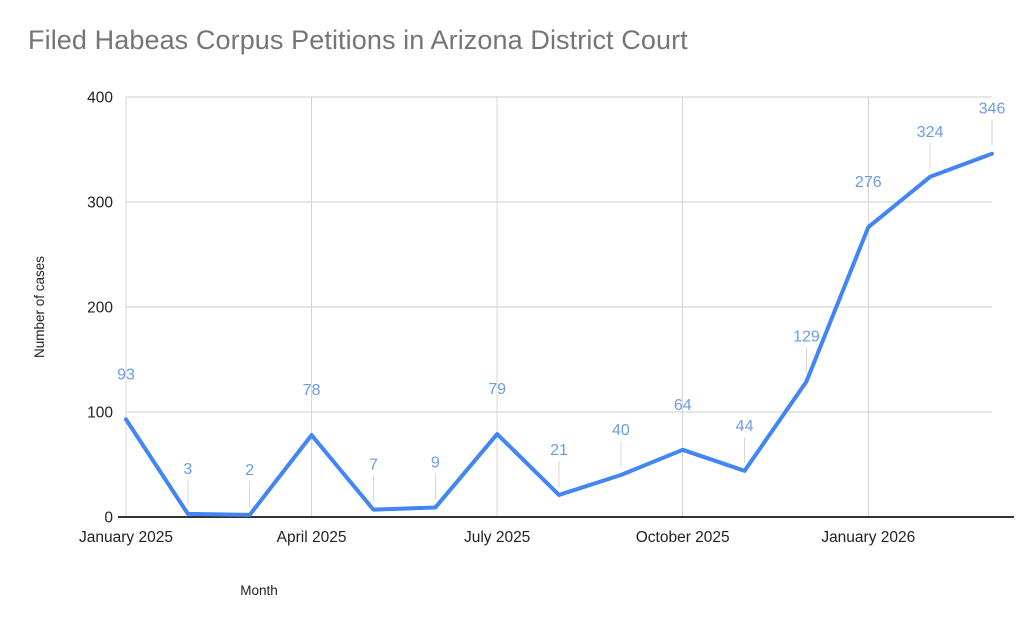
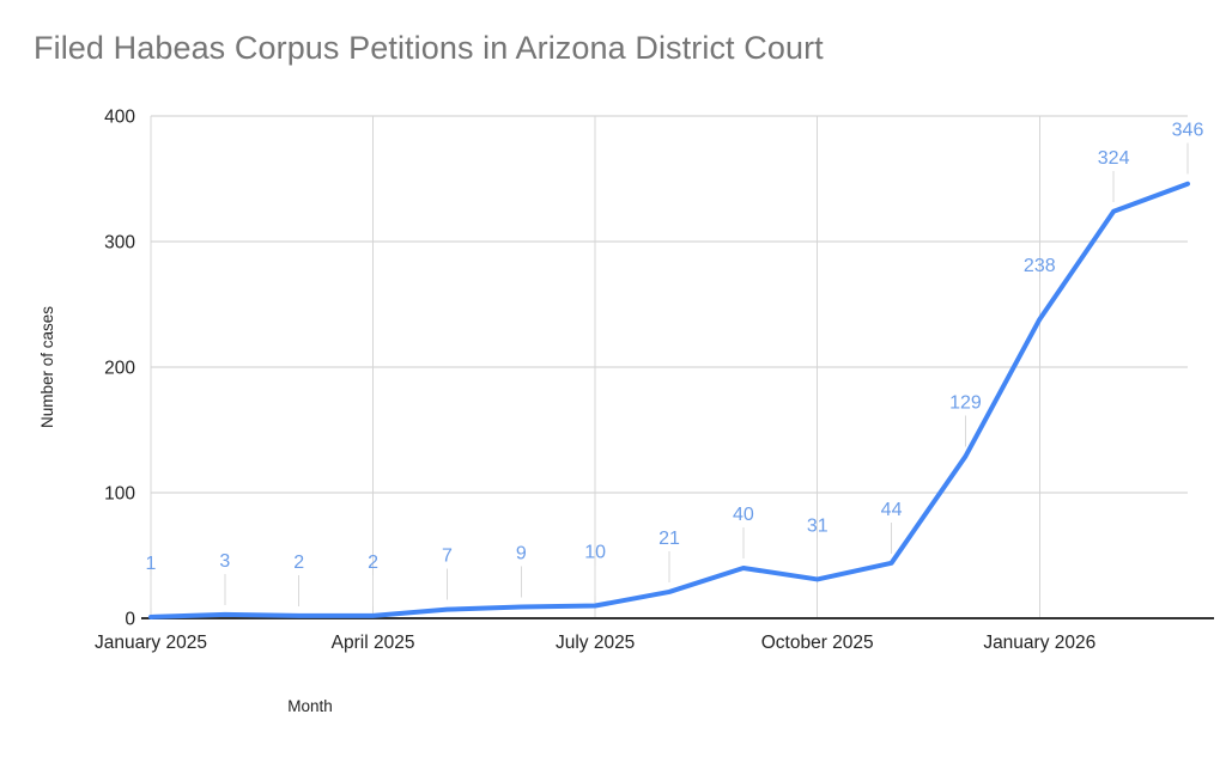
January 2025: 93 -> 1
April 2025: 78 -> 2
July 2025: 79 -> 10
October 2025: 64 -> 31
January 2026: 276 -> 238
